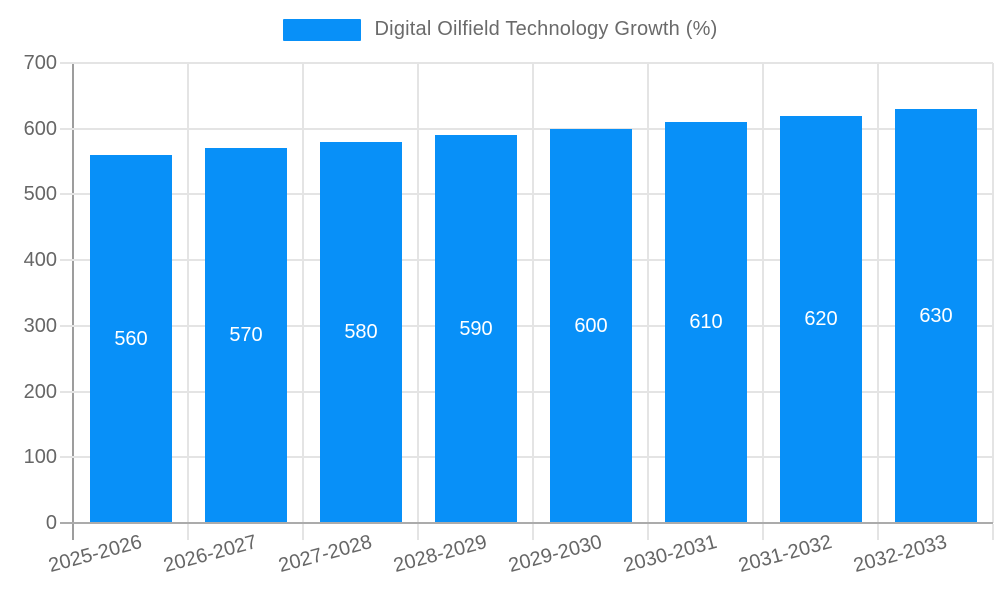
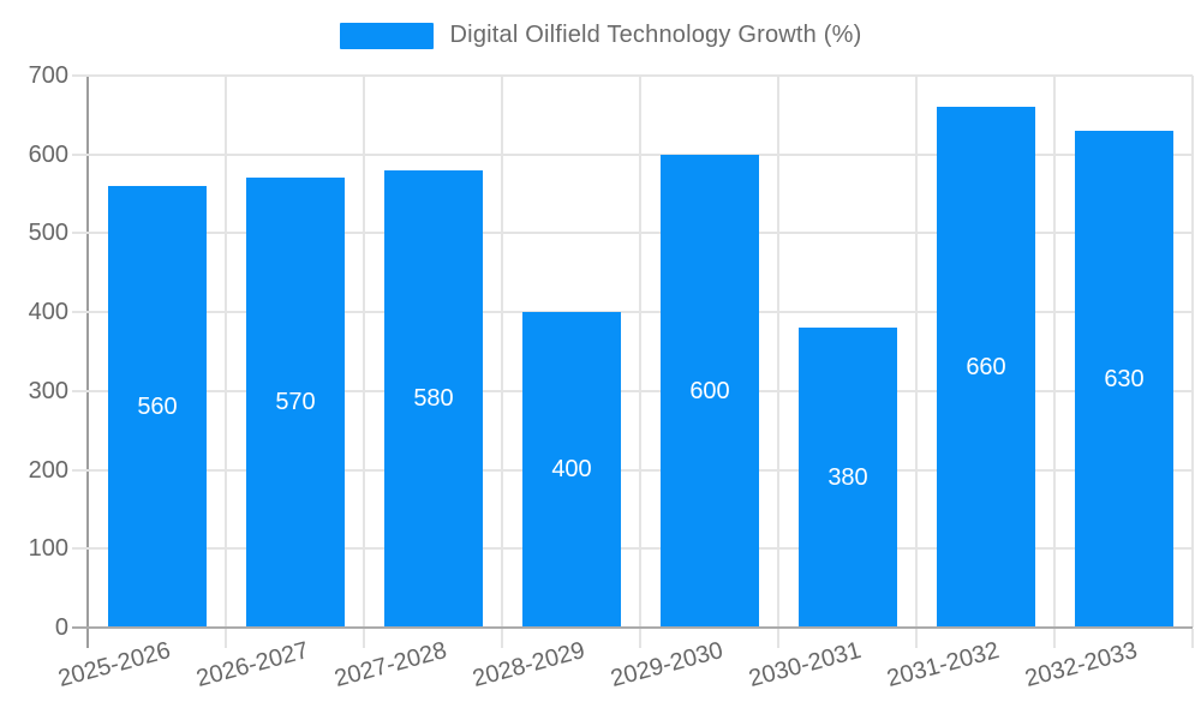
2028-2029: 590 -> 400
2030-2031: 610 -> 380
2031-2032: 620 -> 660
